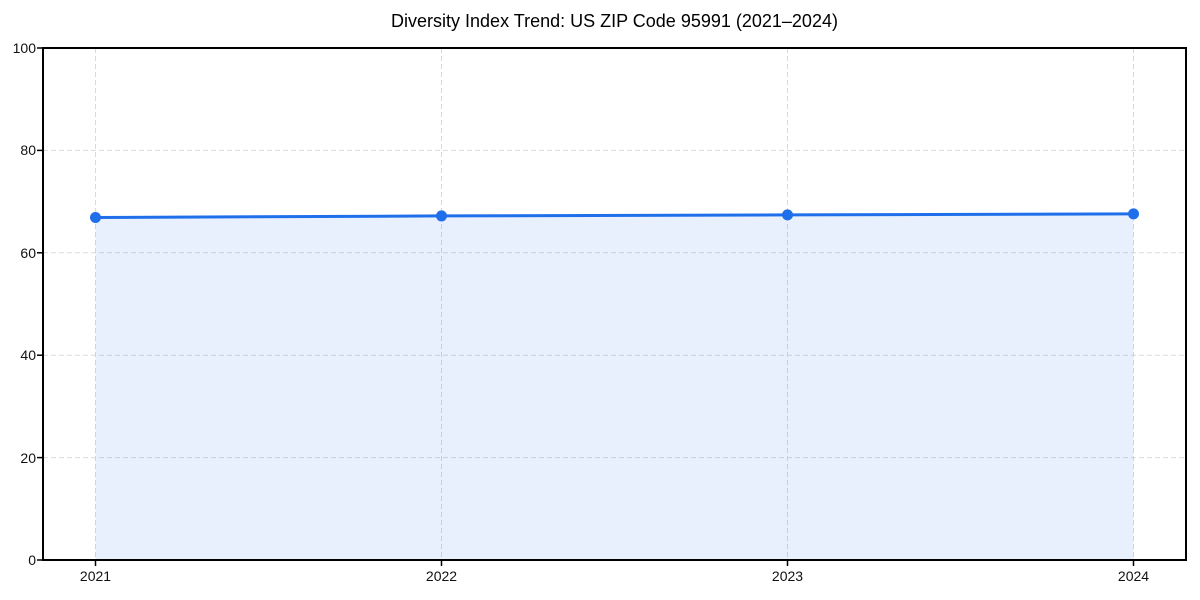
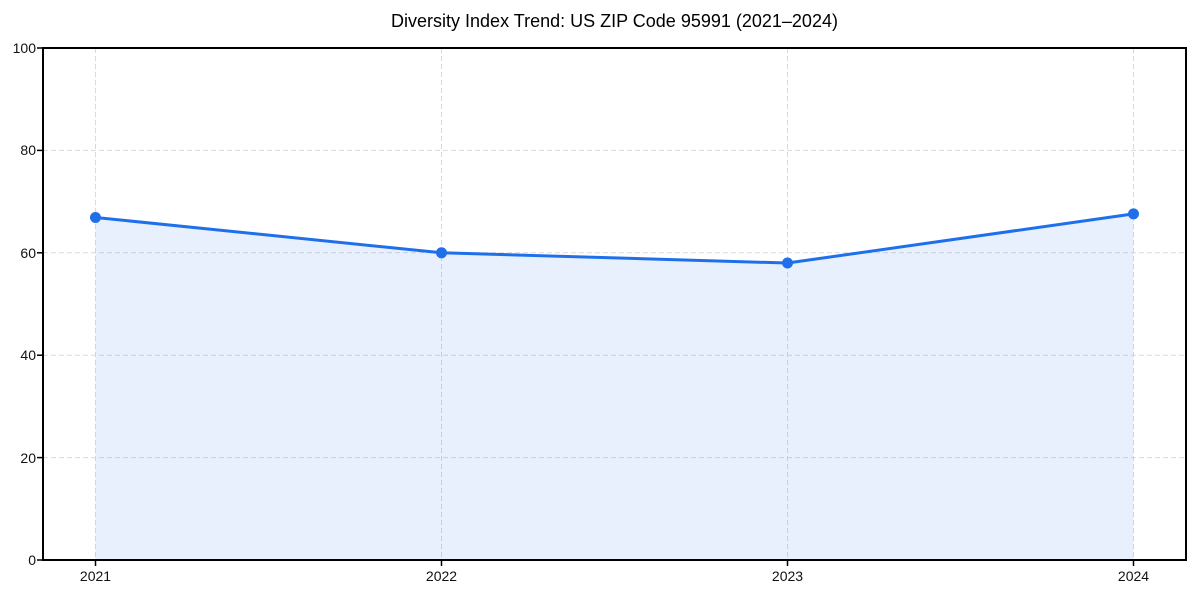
2022: 67 -> 60
2023: 67 -> 58
